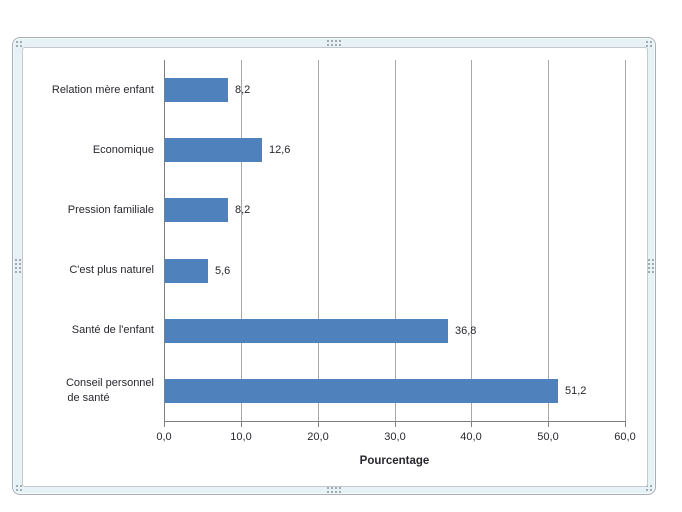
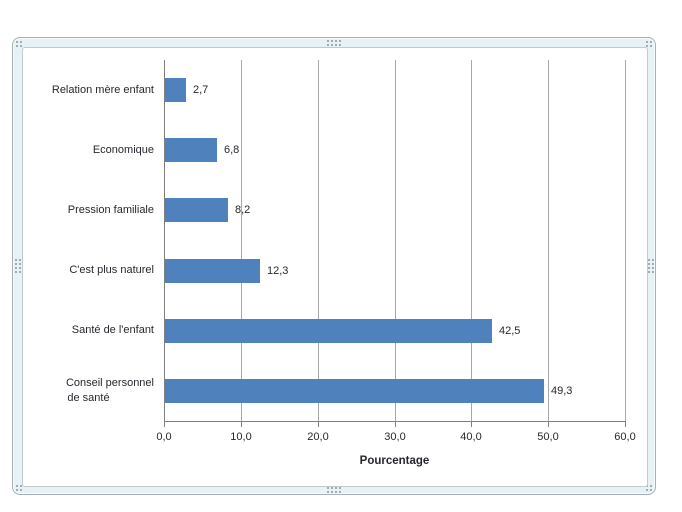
Relation mère enfant: 8,2 -> 2,7
Economique: 12,6 -> 6,8
C'est plus naturel: 5,6 -> 12,3
Santé de l'enfant: 36,8 -> 42,5
Conseil personnel de santé: 51,2 -> 49,3
